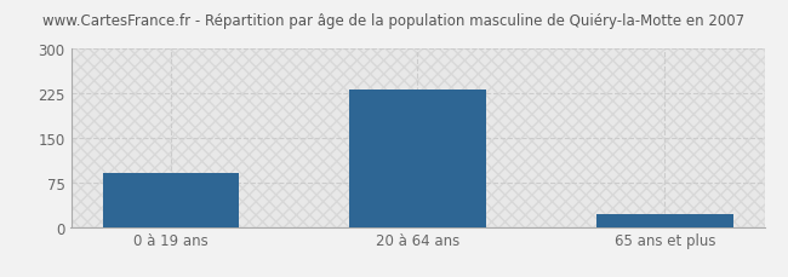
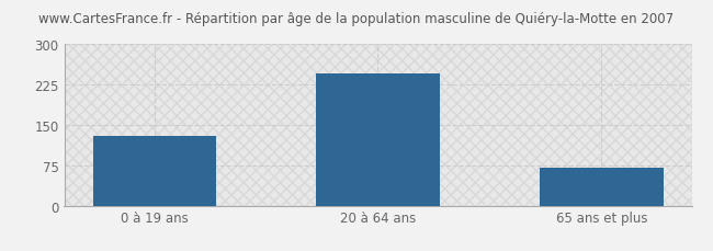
0 à 19 ans: 90 -> 130
20 à 64 ans: 232 -> 245
65 ans et plus: 22 -> 70
